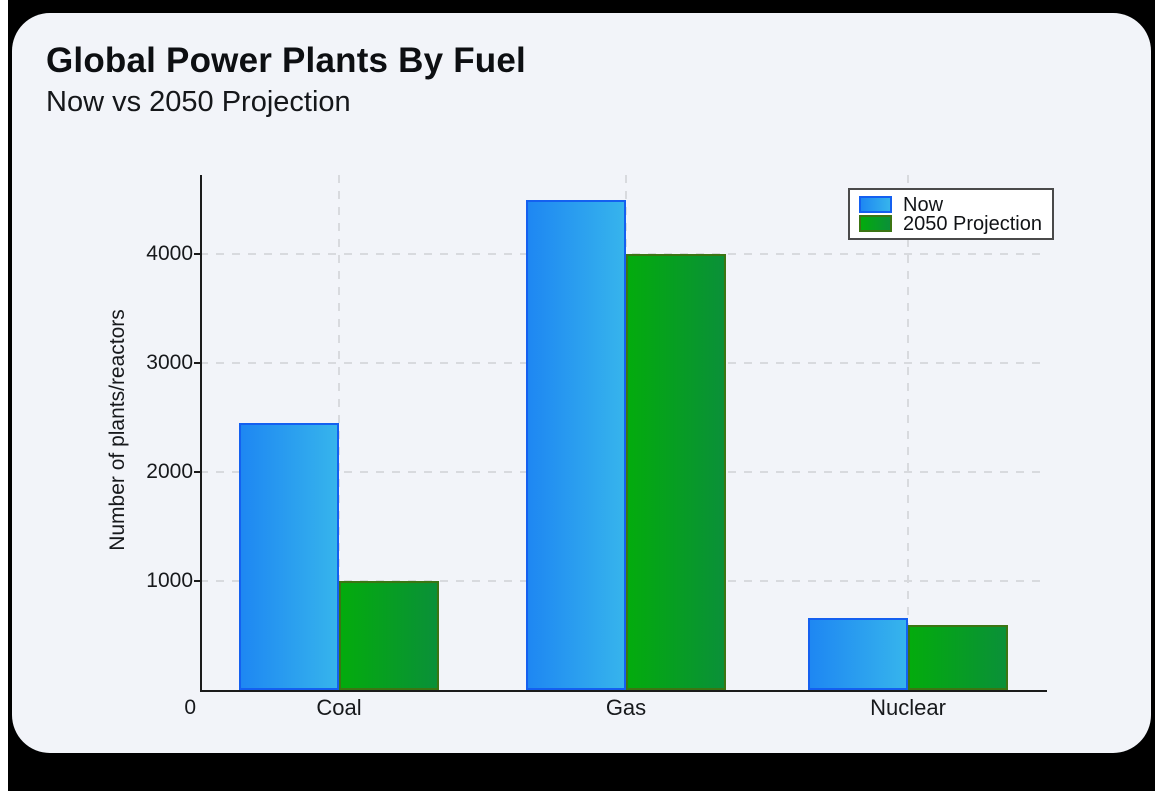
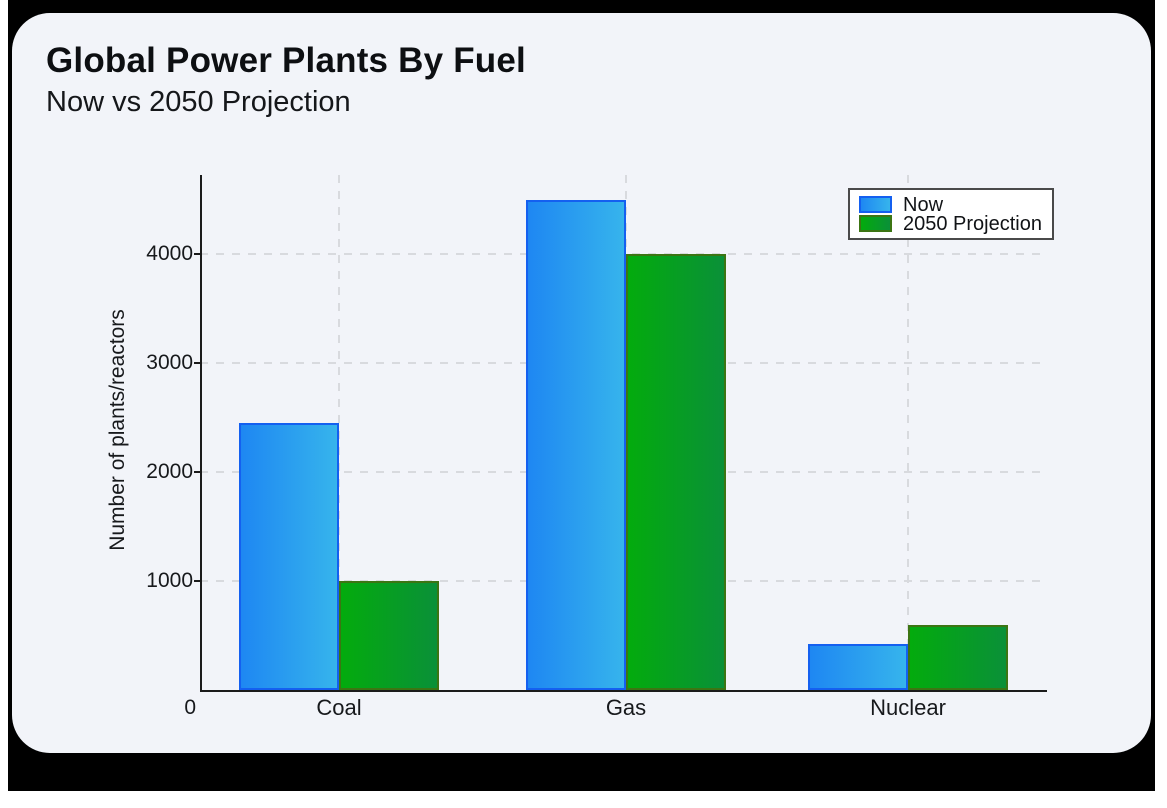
Now/Nuclear: 660 -> 420
